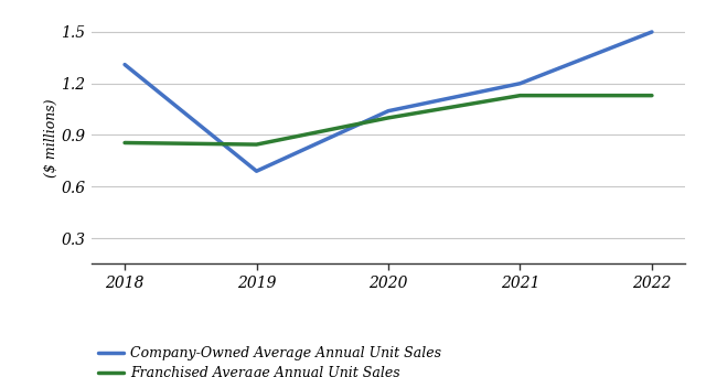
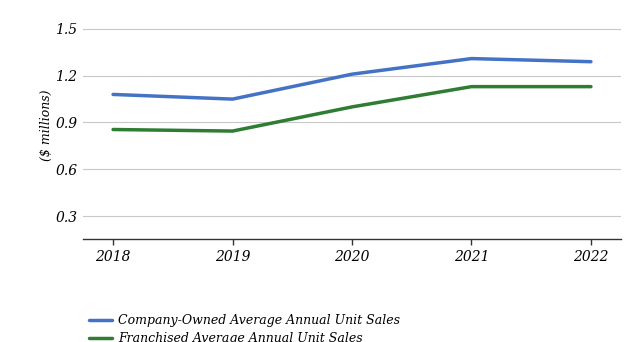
Company-Owned Average Annual Unit Sales/2018: 1.31 -> 1.08
Company-Owned Average Annual Unit Sales/2019: 0.69 -> 1.05
Company-Owned Average Annual Unit Sales/2020: 1.04 -> 1.21
Company-Owned Average Annual Unit Sales/2021: 1.20 -> 1.31
Company-Owned Average Annual Unit Sales/2022: 1.50 -> 1.29
